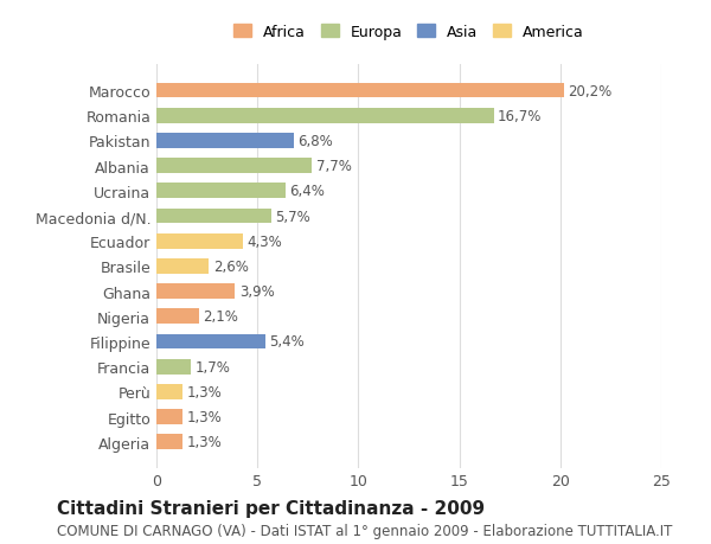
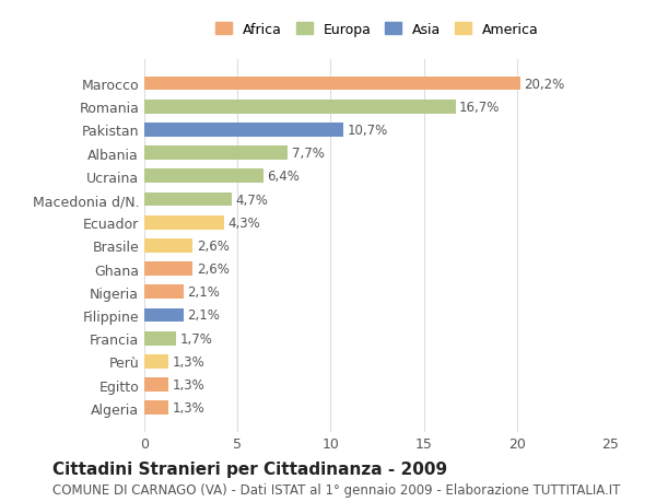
Pakistan: 6,8% -> 10,7%
Macedonia d/N.: 5,7% -> 4,7%
Ghana: 3,9% -> 2,6%
Filippine: 5,4% -> 2,1%
